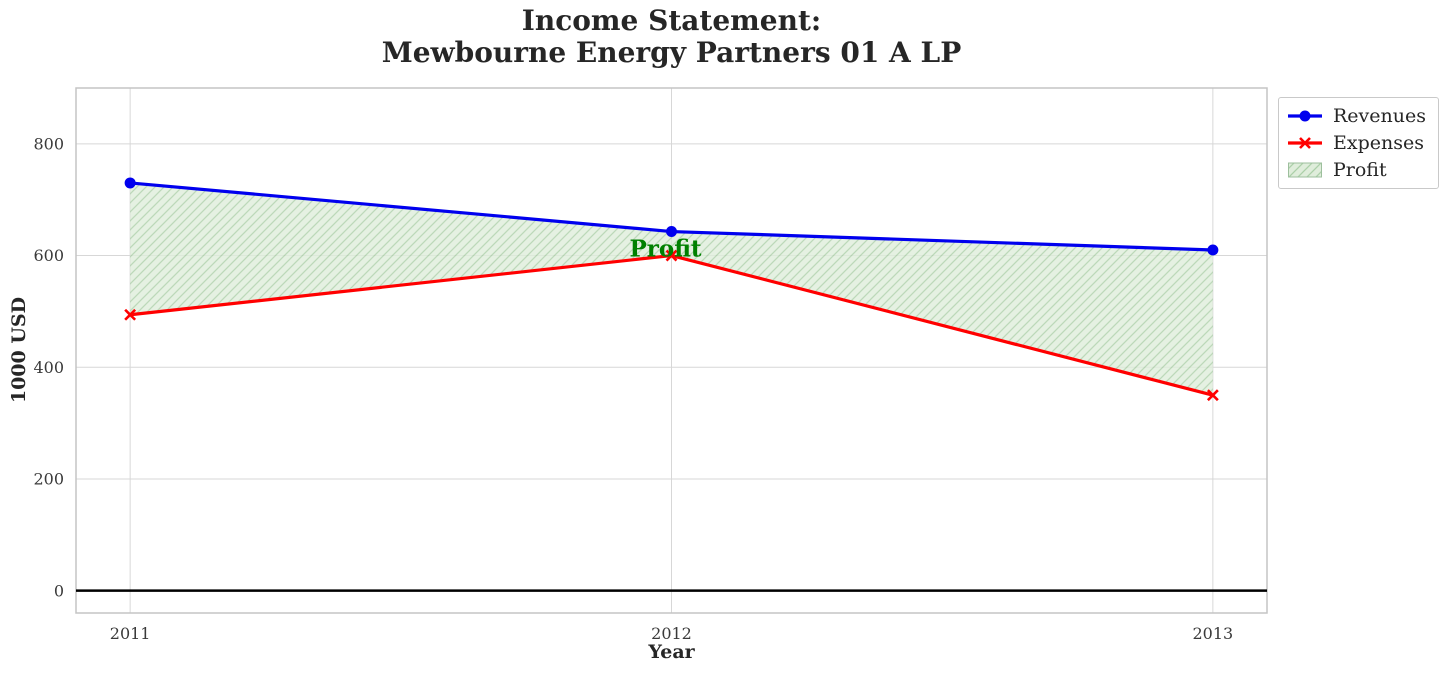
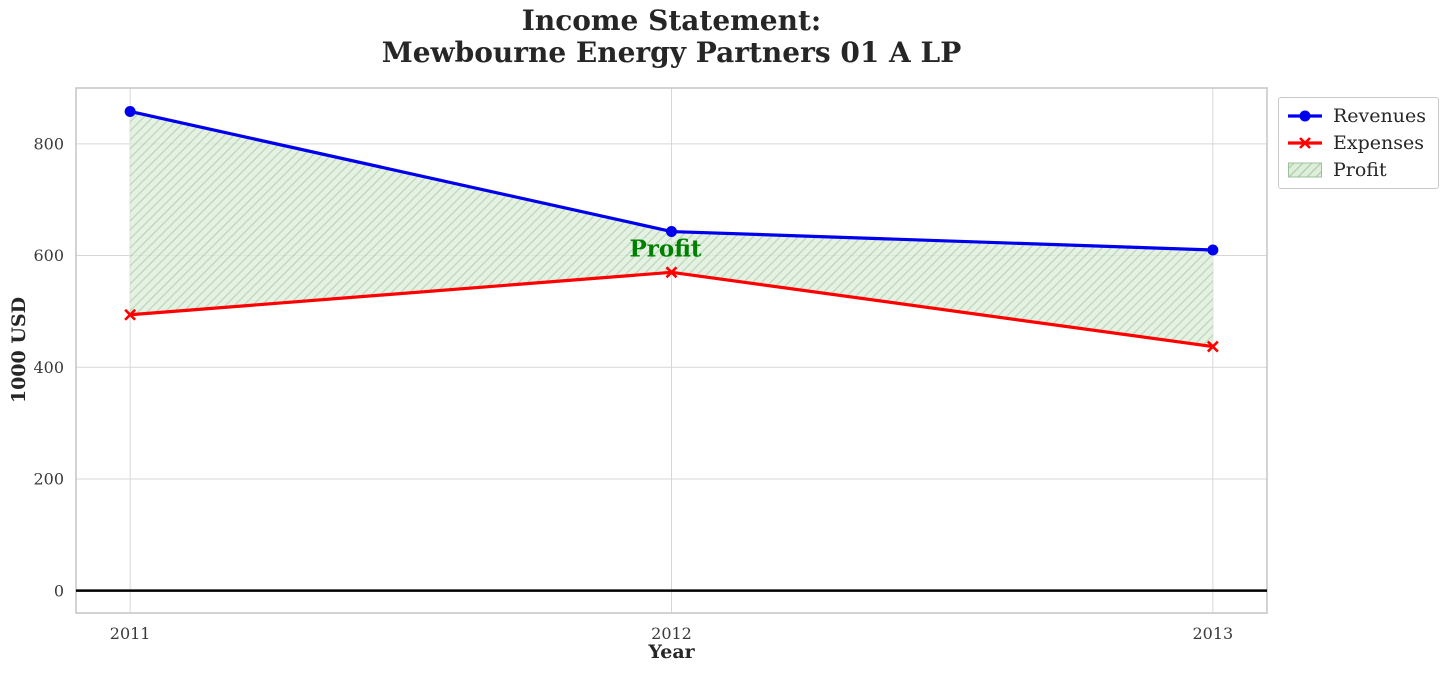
Revenues/2011: 730 -> 860
Expenses/2012: 600 -> 570
Expenses/2013: 350 -> 440
